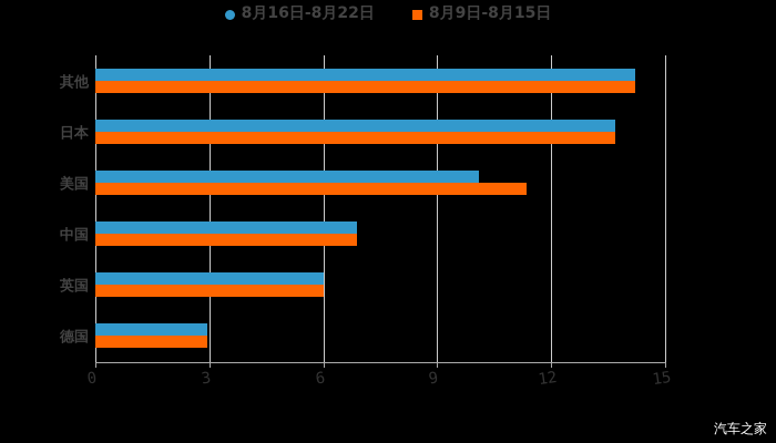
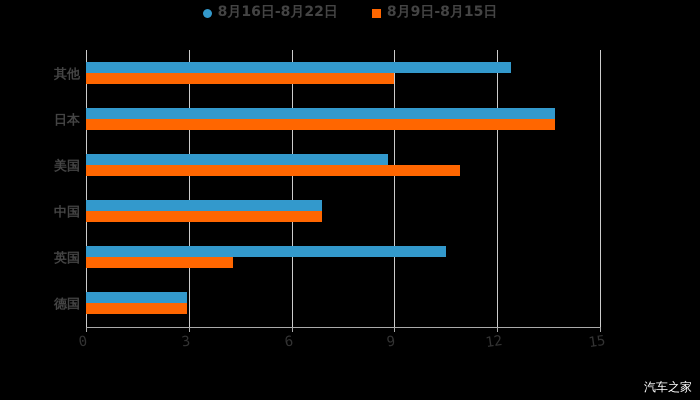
8月16日-8月22日/其他: 14.2 -> 12.4
8月9日-8月15日/其他: 14.2 -> 9.0
8月16日-8月22日/美国: 10.1 -> 8.8
8月9日-8月15日/美国: 11.3 -> 10.9
8月16日-8月22日/英国: 6.0 -> 10.5
8月9日-8月15日/英国: 6.0 -> 4.3
